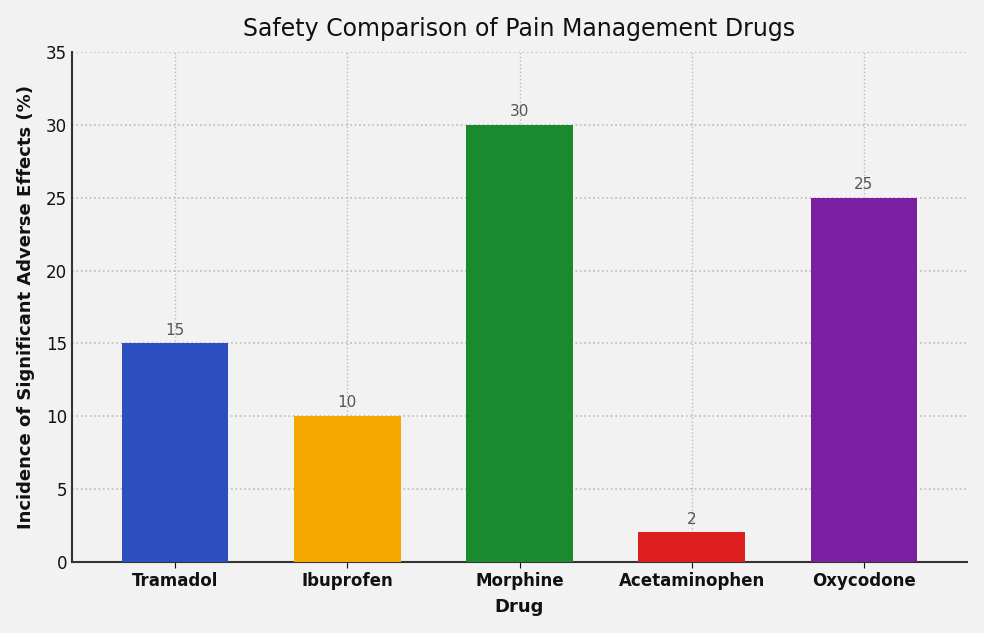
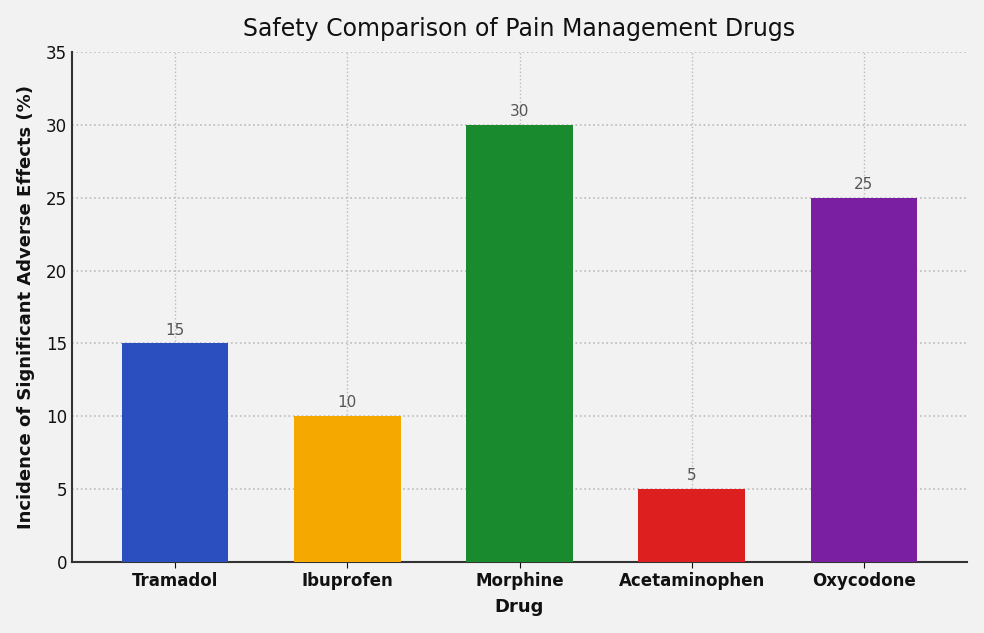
Acetaminophen: 2 -> 5
